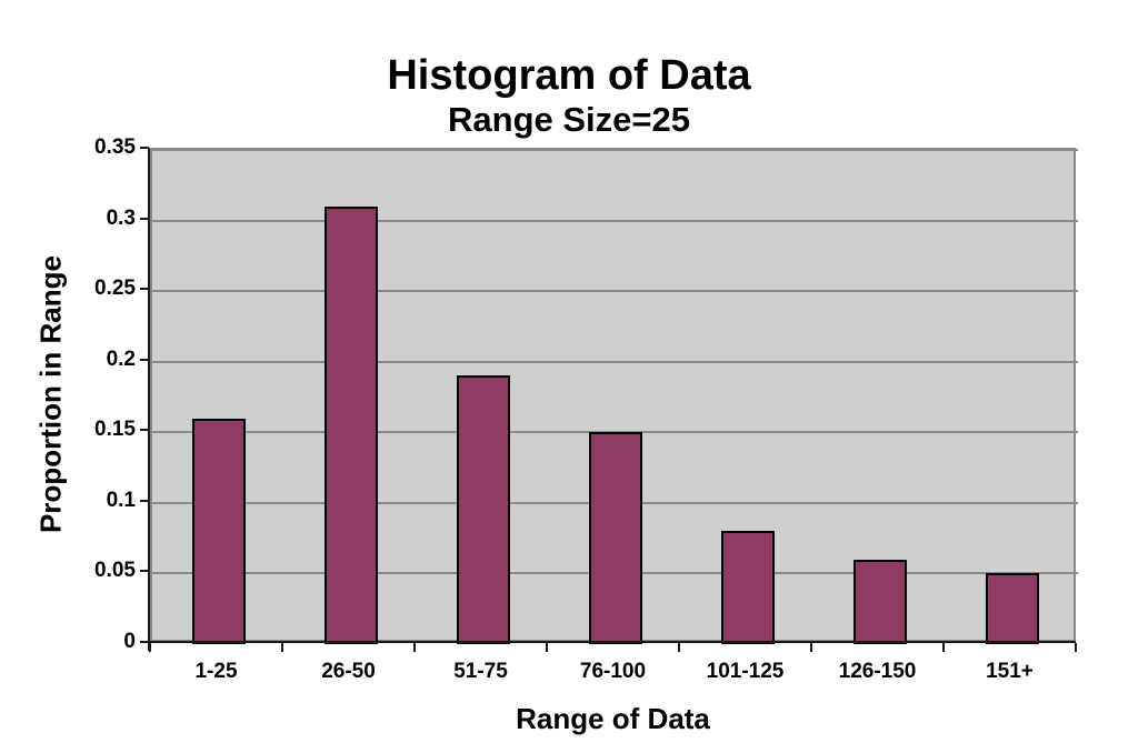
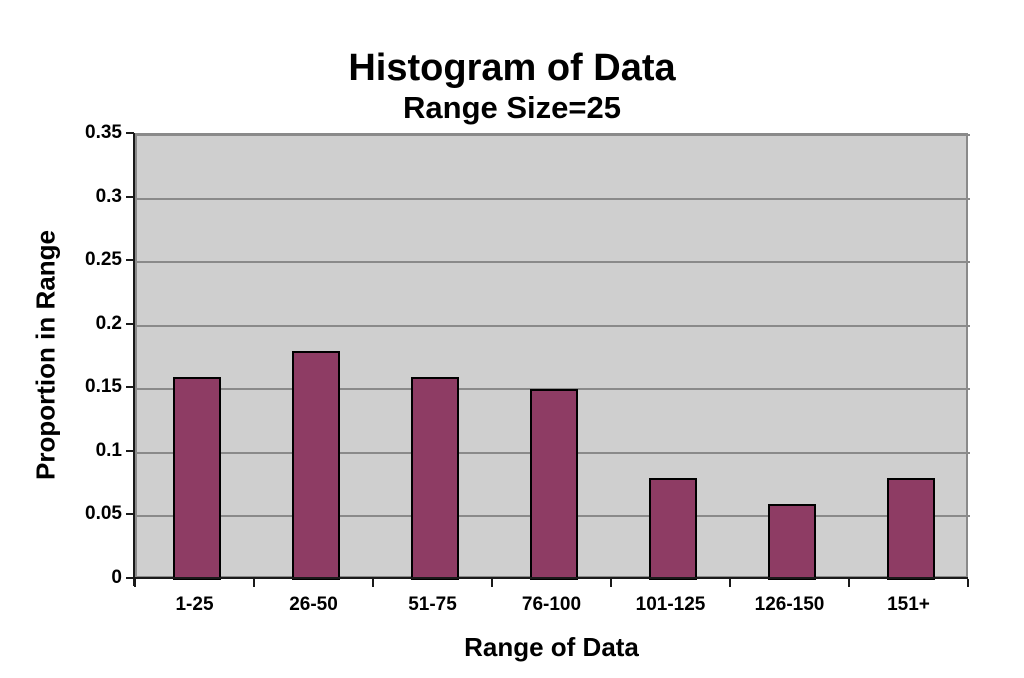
26-50: 0.31 -> 0.18
51-75: 0.19 -> 0.16
151+: 0.05 -> 0.08
